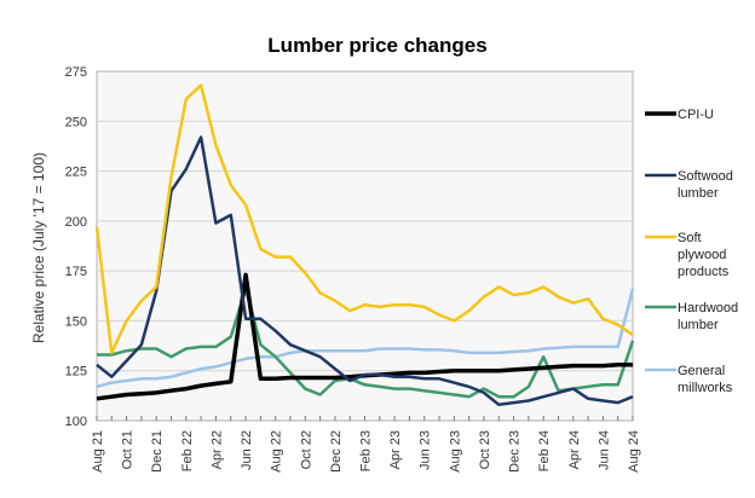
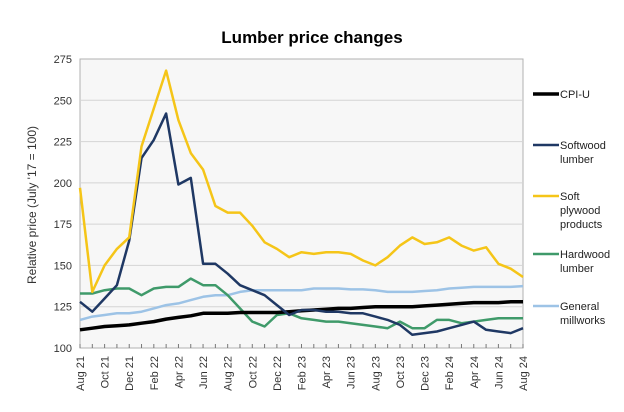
Soft plywood products/Feb 22: 261 -> 245
CPI-U/Jun 22: 173 -> 121
Hardwood lumber/Jun 22: 166 -> 138
Hardwood lumber/Feb 24: 132 -> 117
Hardwood lumber/Aug 24: 140 -> 118
General millworks/Aug 24: 166 -> 138
